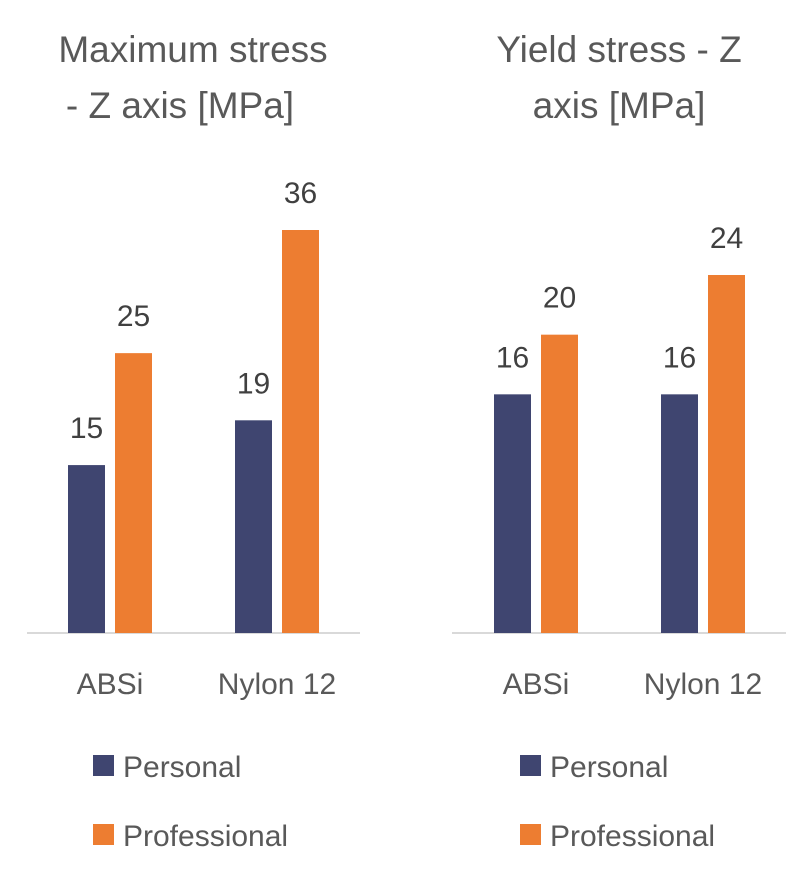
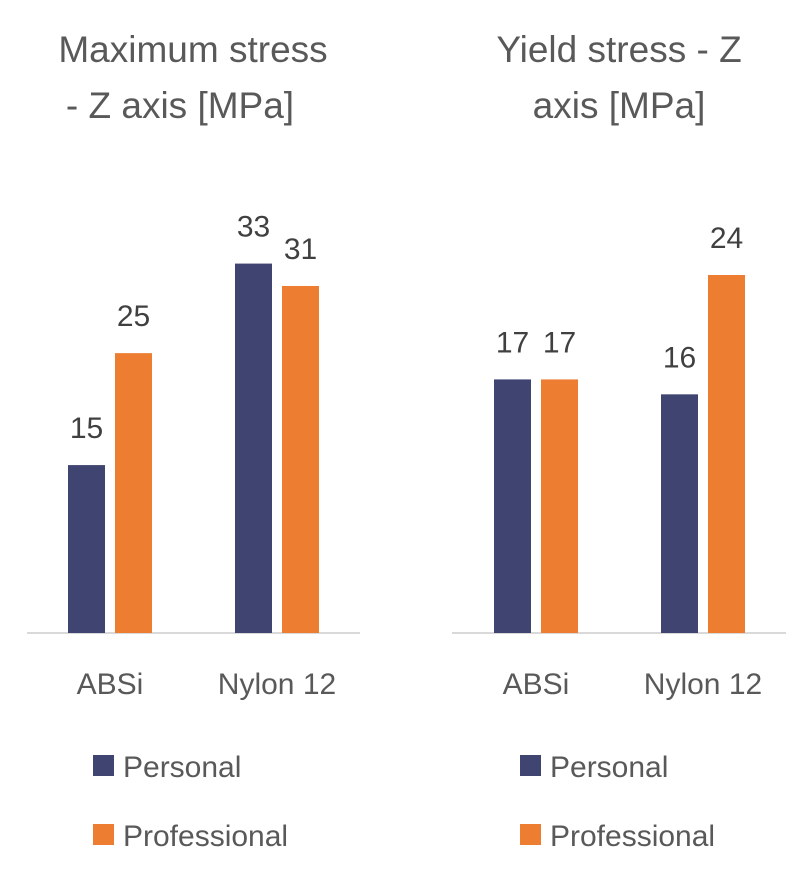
Maximum stress - Z axis [MPa]/Personal/Nylon 12: 19 -> 33
Maximum stress - Z axis [MPa]/Professional/Nylon 12: 36 -> 31
Yield stress - Z axis [MPa]/Personal/ABSi: 16 -> 17
Yield stress - Z axis [MPa]/Professional/ABSi: 20 -> 17
